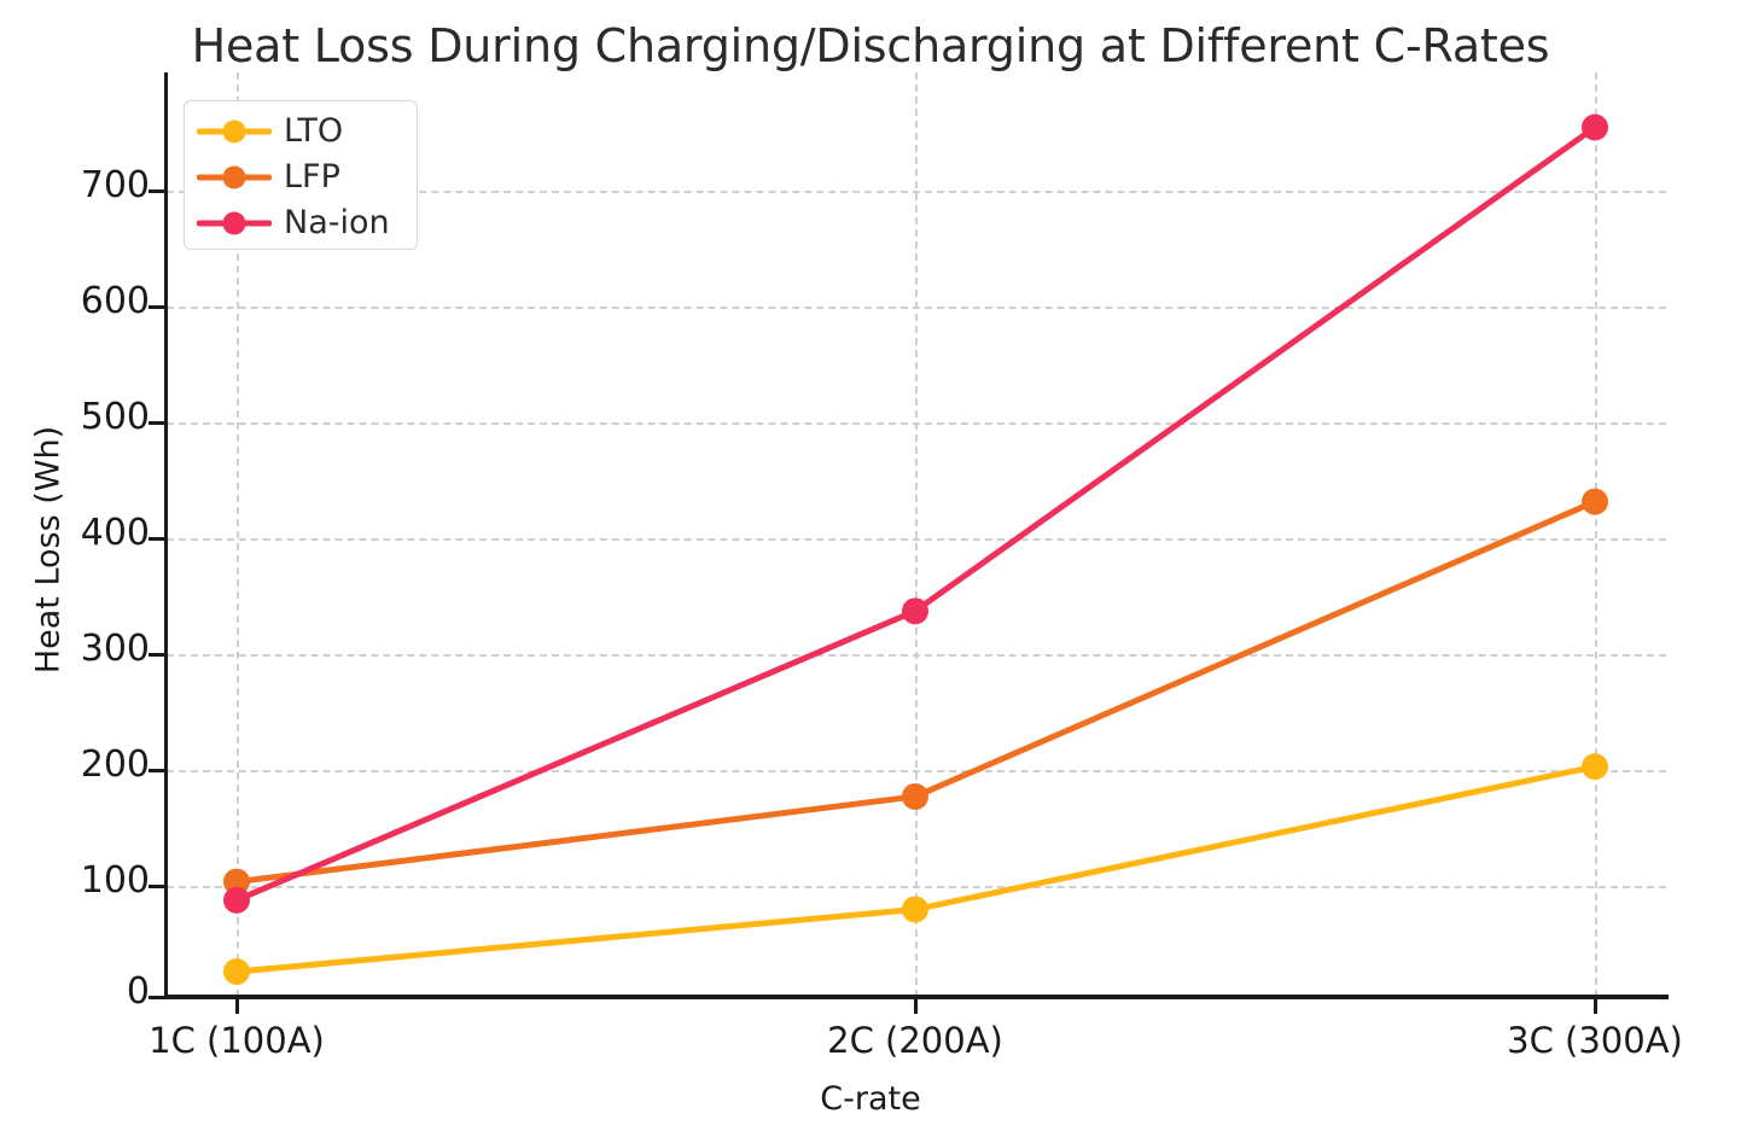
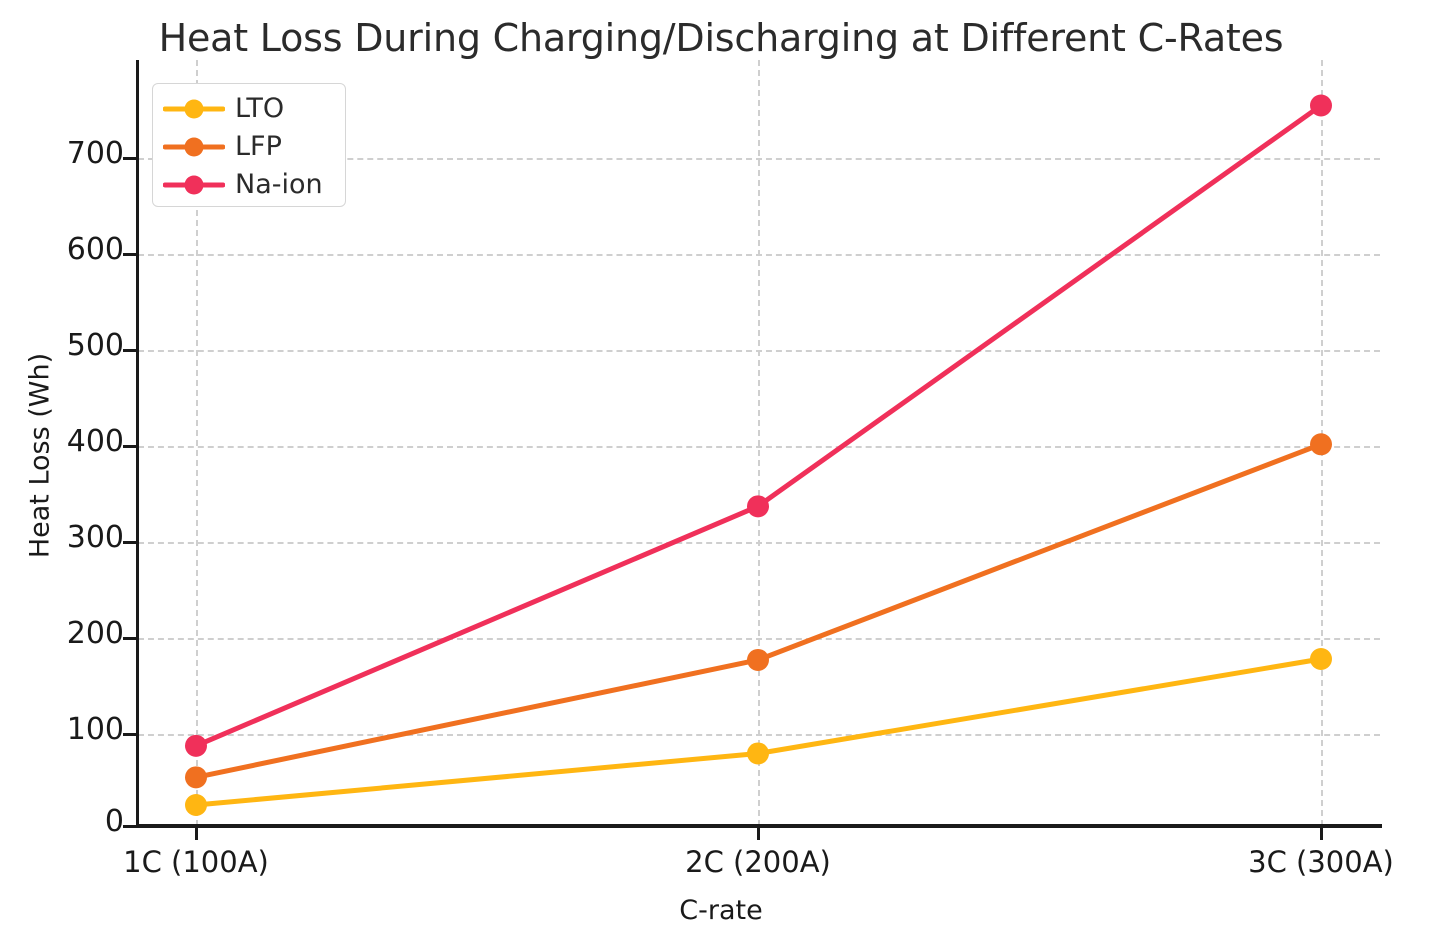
LFP/1C (100A): 100 -> 50
LTO/3C (300A): 200 -> 180
LFP/3C (300A): 430 -> 400
